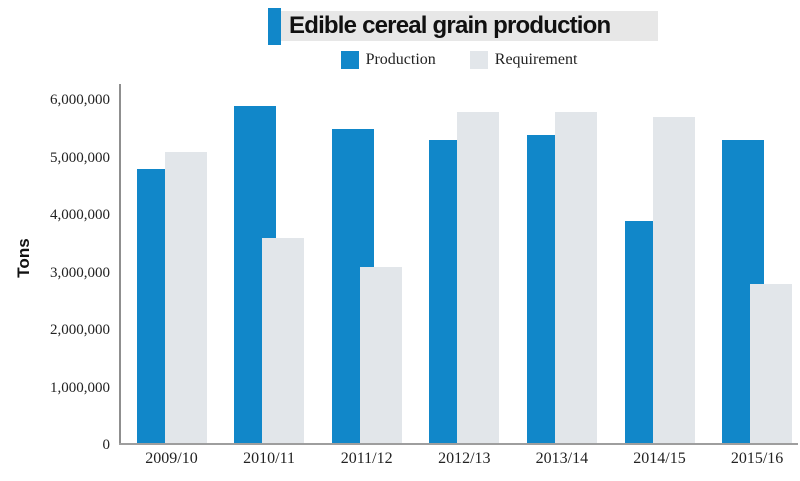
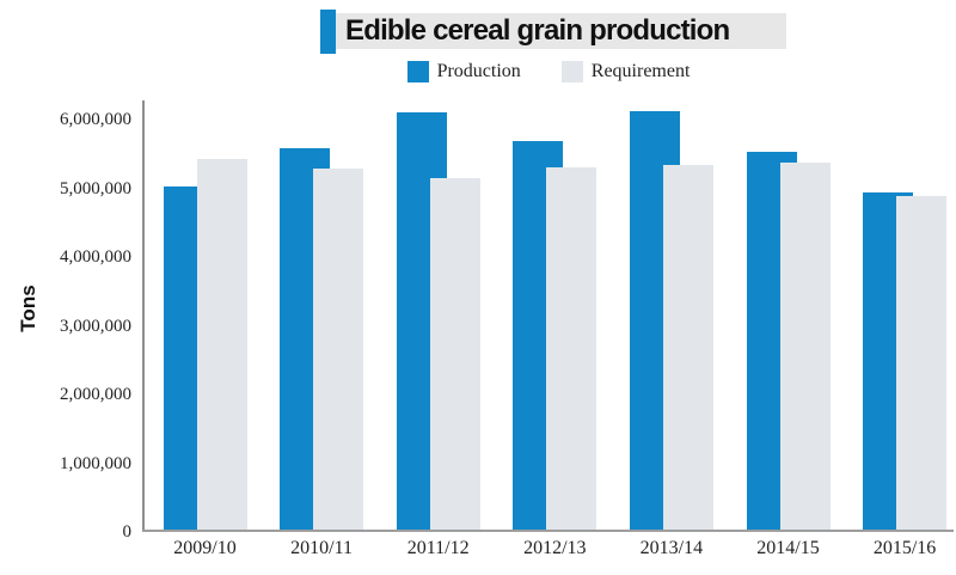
Production/2009/10: 4800000 -> 5000000
Requirement/2009/10: 5100000 -> 5400000
Production/2010/11: 5900000 -> 5600000
Requirement/2010/11: 3600000 -> 5300000
Production/2011/12: 5500000 -> 6100000
Requirement/2011/12: 3100000 -> 5100000
Production/2012/13: 5300000 -> 5700000
Requirement/2012/13: 5800000 -> 5300000
Production/2013/14: 5400000 -> 6100000
Requirement/2013/14: 5800000 -> 5300000
Production/2014/15: 3900000 -> 5500000
Requirement/2014/15: 5700000 -> 5400000
Production/2015/16: 5300000 -> 4900000
Requirement/2015/16: 2800000 -> 4900000
